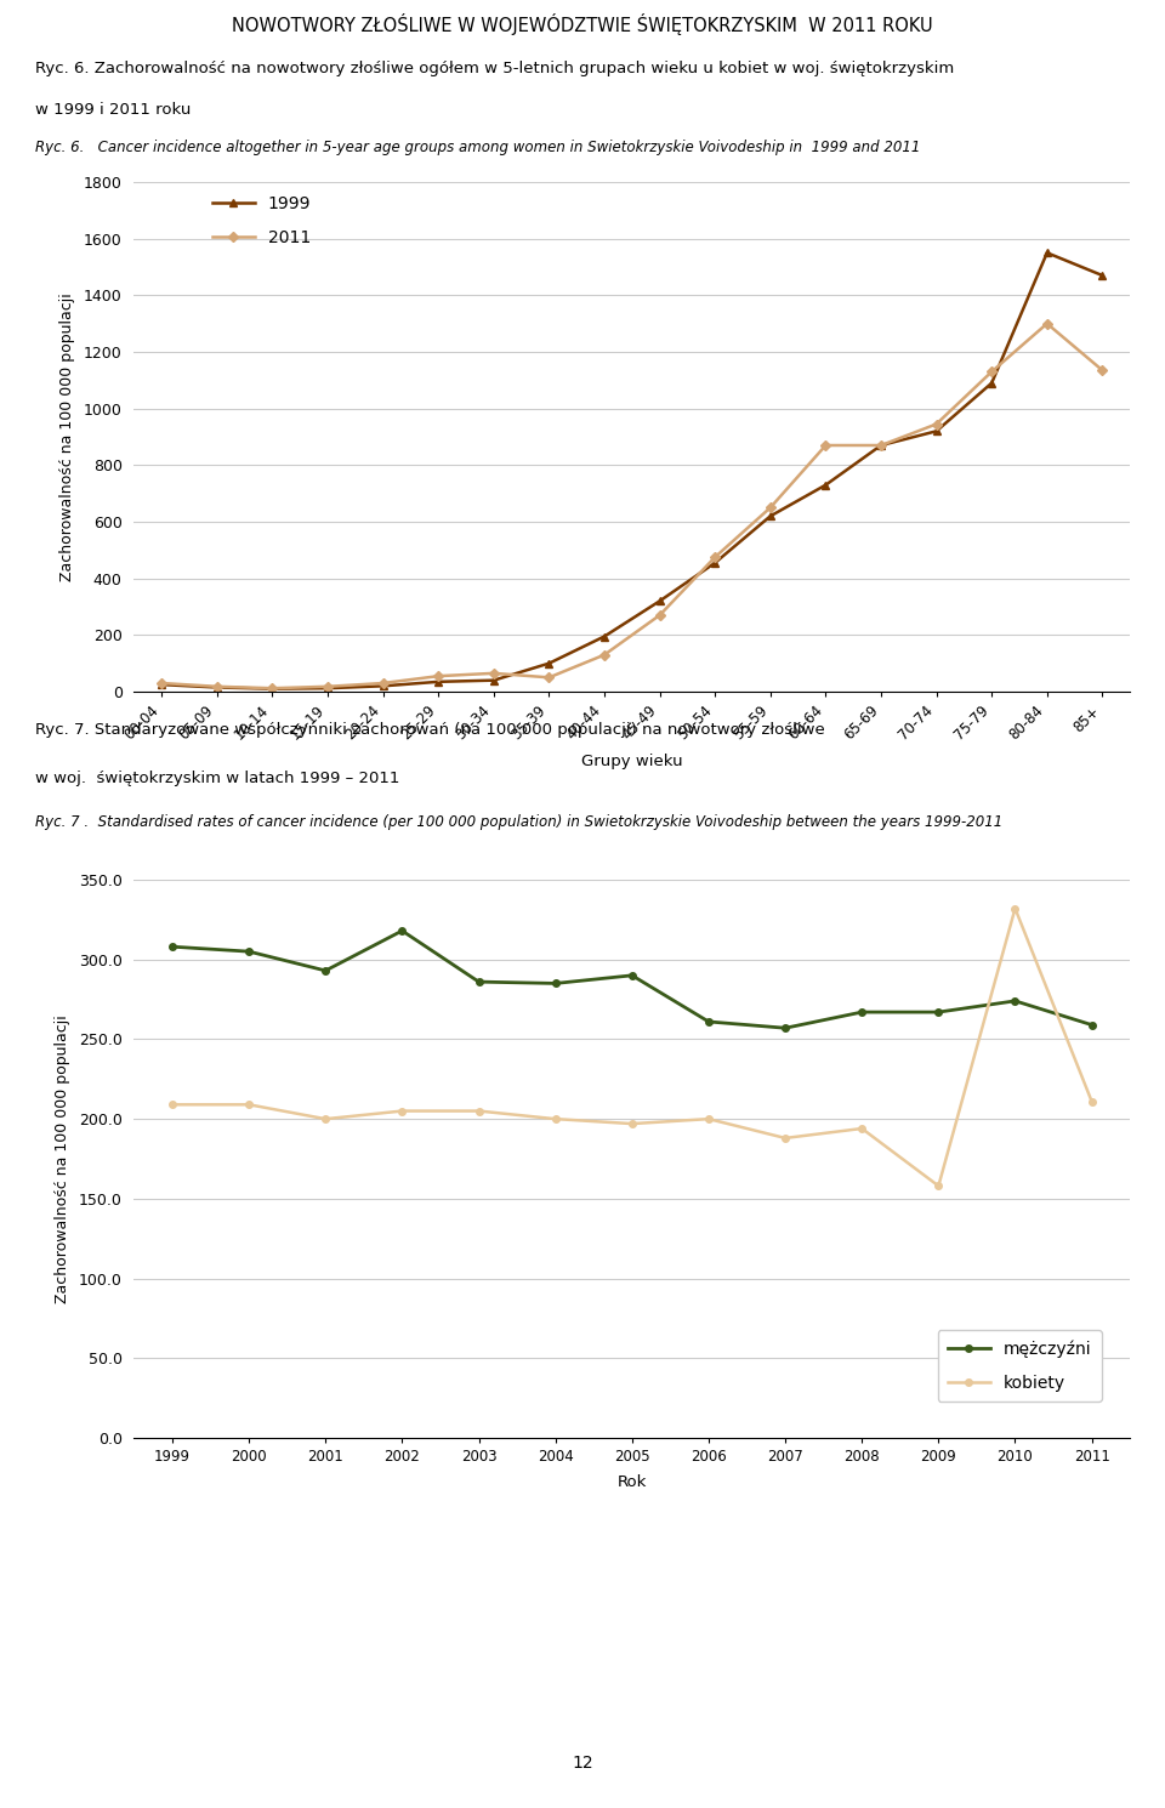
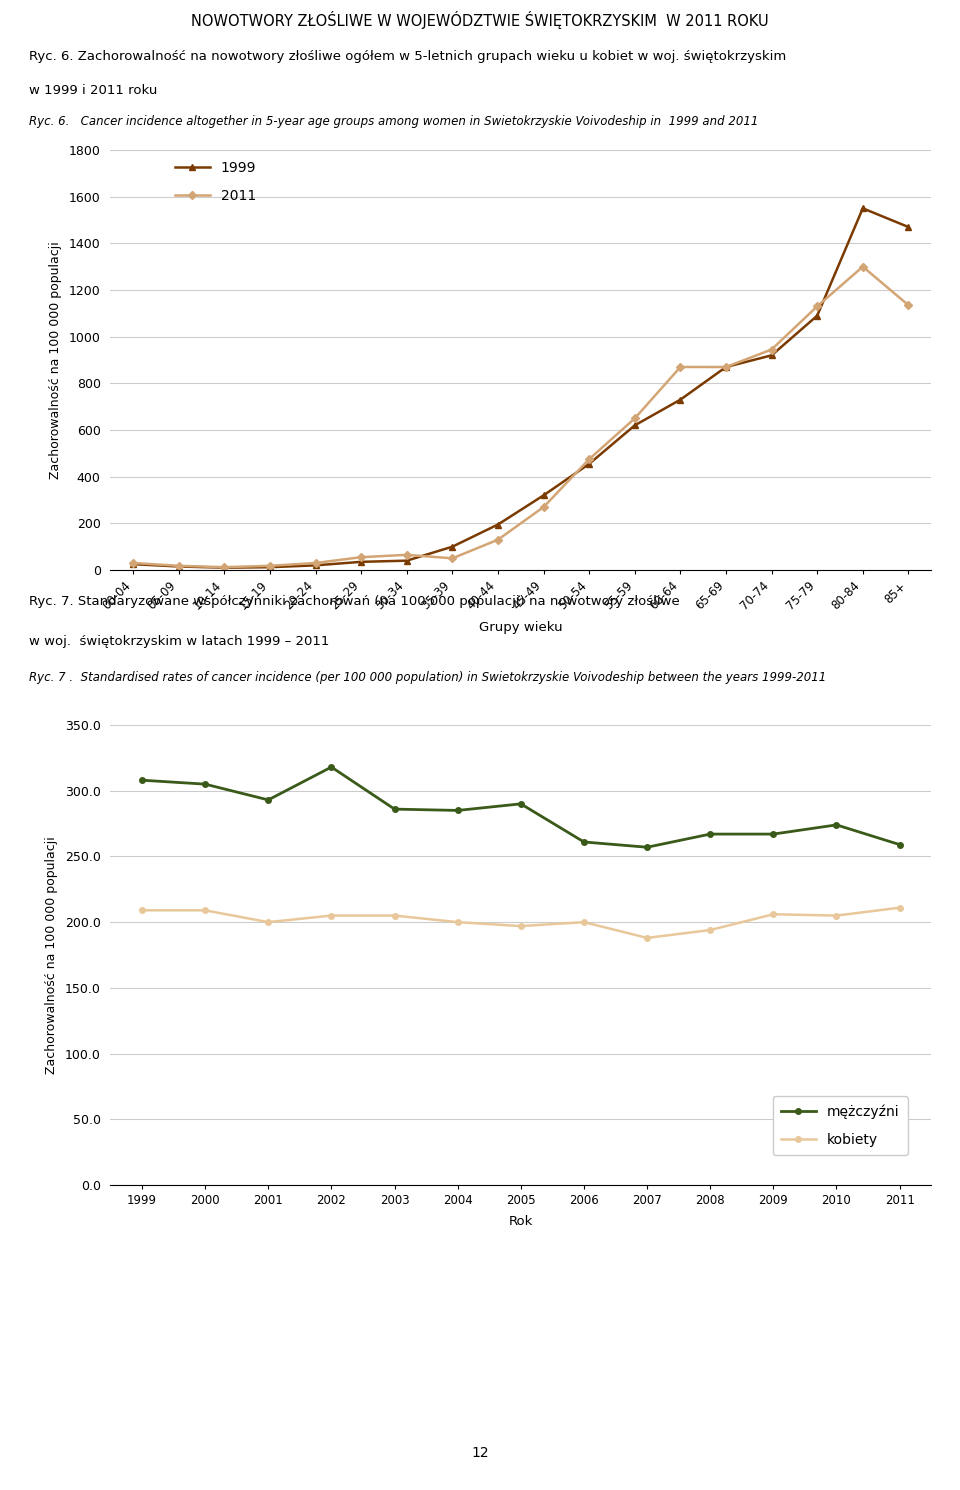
kobiety/2009: 158 -> 206
kobiety/2010: 332 -> 205
